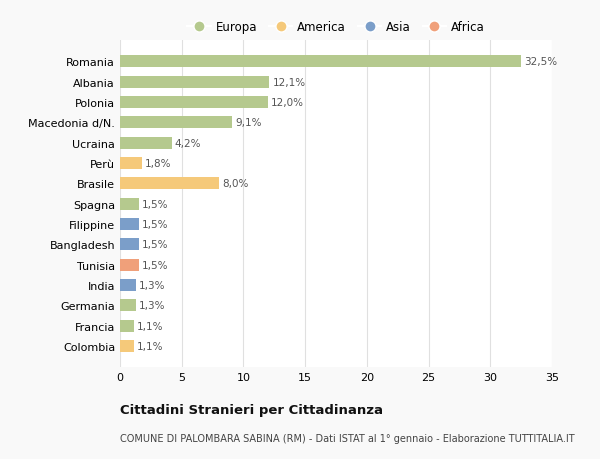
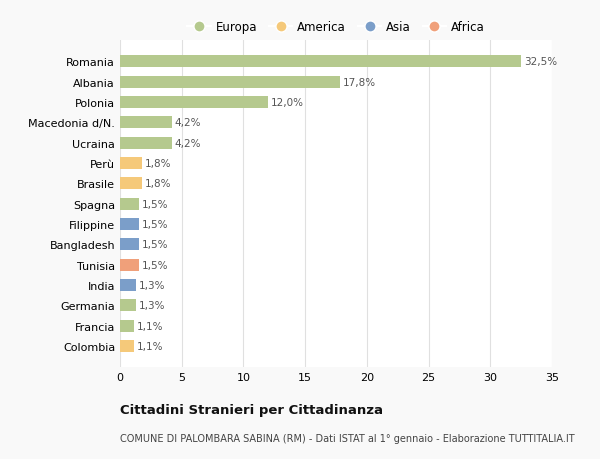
Albania: 12,1% -> 17,8%
Macedonia d/N.: 9,1% -> 4,2%
Brasile: 8,0% -> 1,8%
